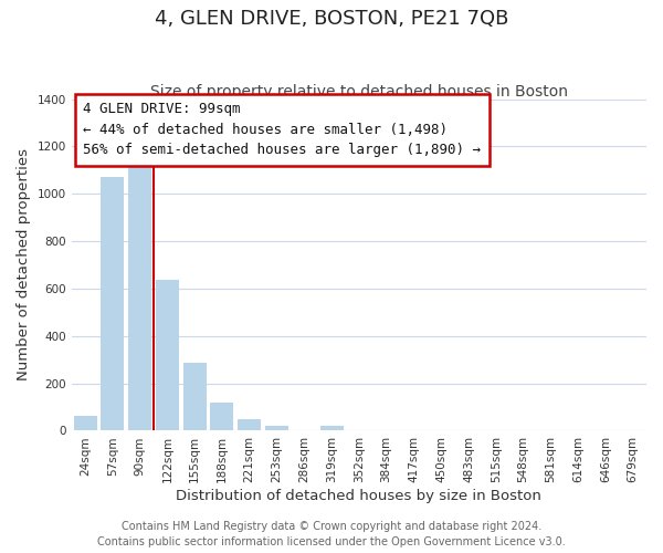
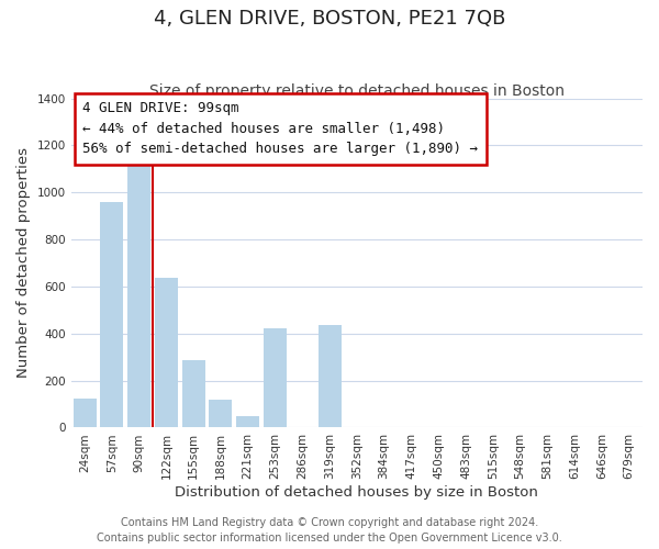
24sqm: 65 -> 125
57sqm: 1070 -> 960
253sqm: 20 -> 420
319sqm: 20 -> 435
